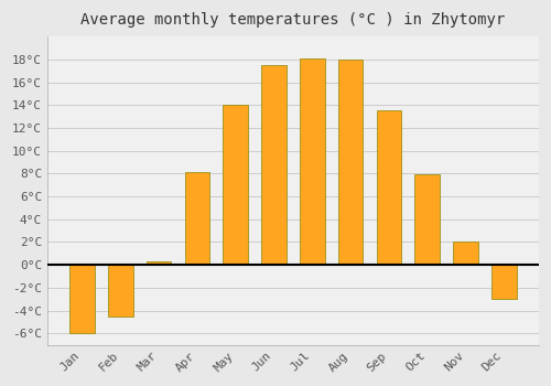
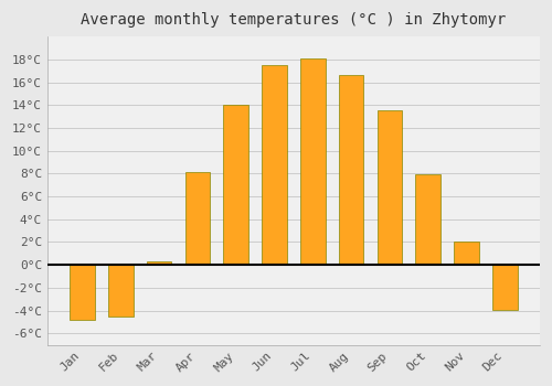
Jan: -6.0°C -> -4.8°C
Aug: 18.0°C -> 16.6°C
Dec: -3.0°C -> -3.9°C
